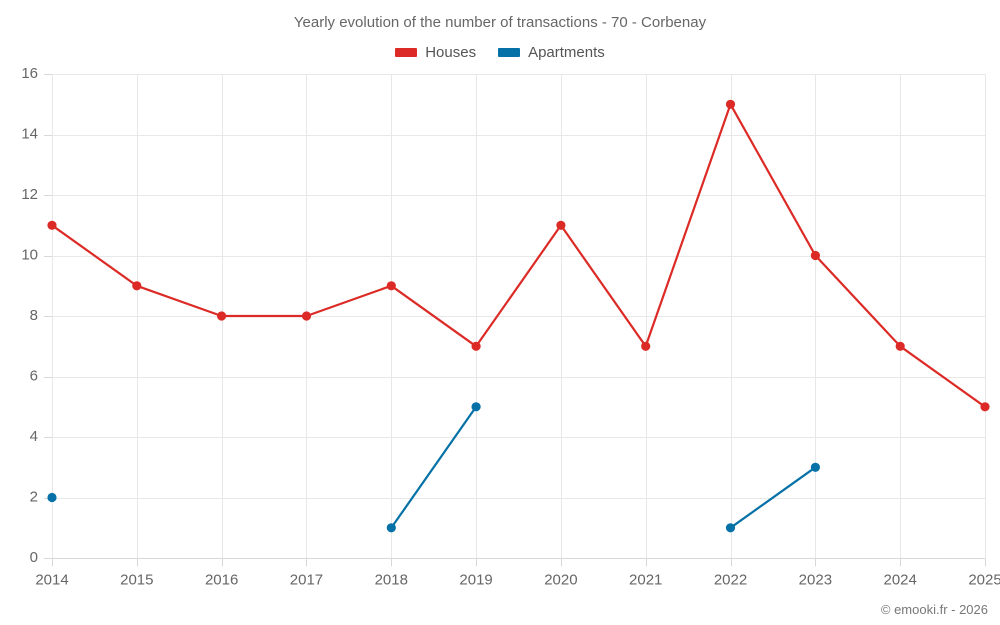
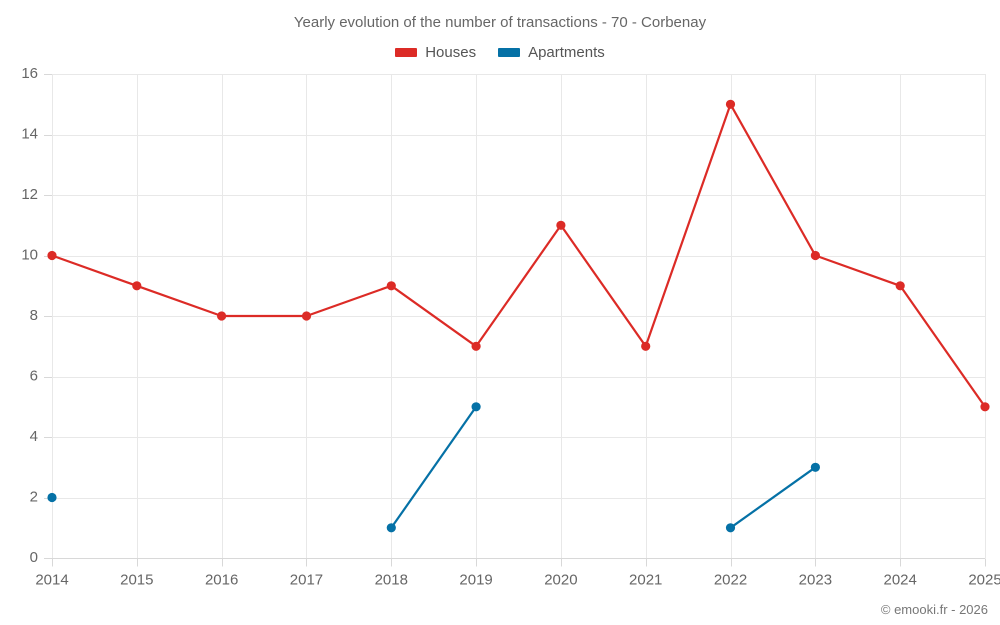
Houses/2014: 11 -> 10
Houses/2024: 7 -> 9
